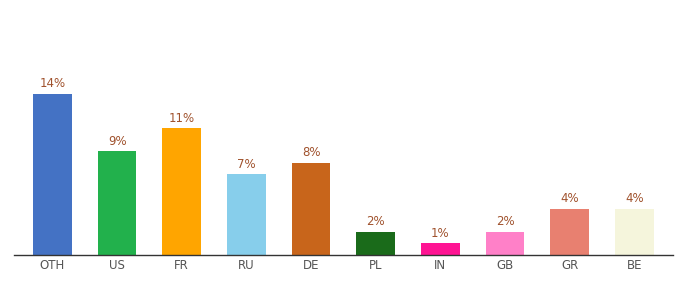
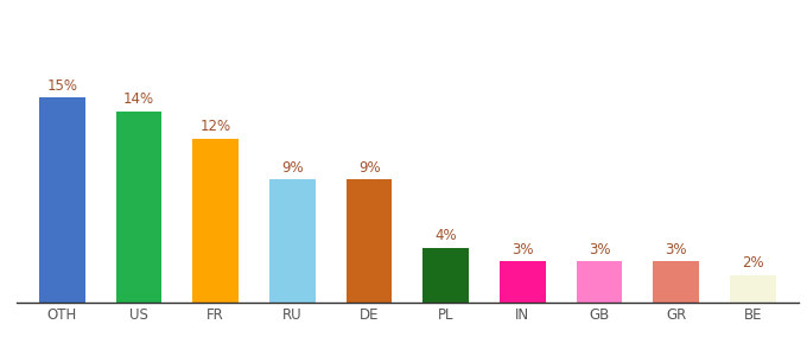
OTH: 14% -> 15%
US: 9% -> 14%
FR: 11% -> 12%
RU: 7% -> 9%
DE: 8% -> 9%
PL: 2% -> 4%
IN: 1% -> 3%
GB: 2% -> 3%
GR: 4% -> 3%
BE: 4% -> 2%
